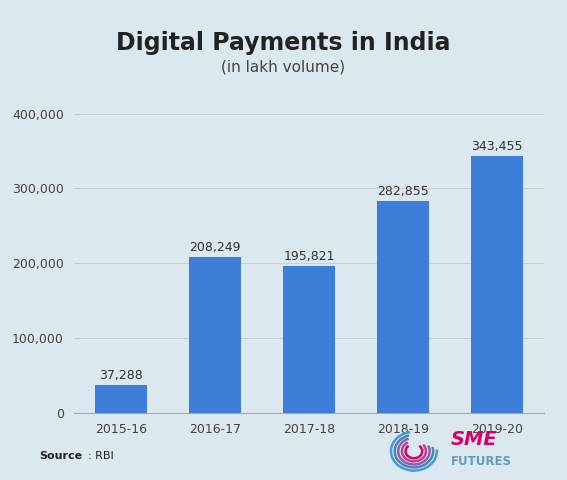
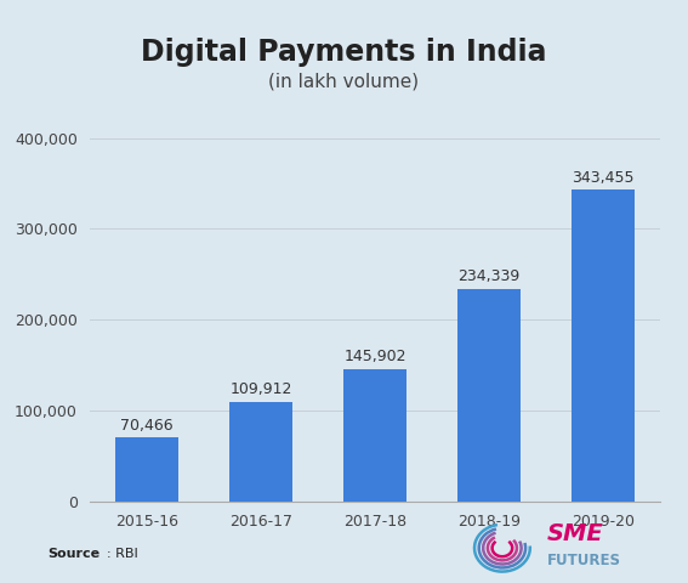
2015-16: 37,288 -> 70,466
2016-17: 208,249 -> 109,912
2017-18: 195,821 -> 145,902
2018-19: 282,855 -> 234,339
